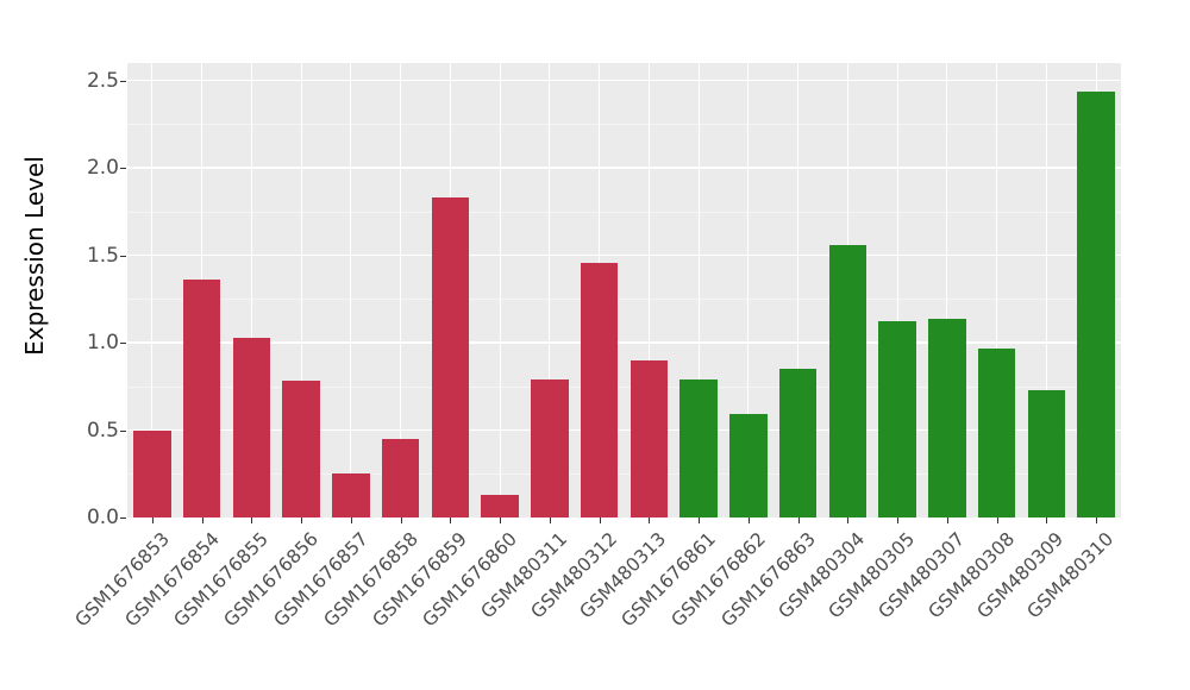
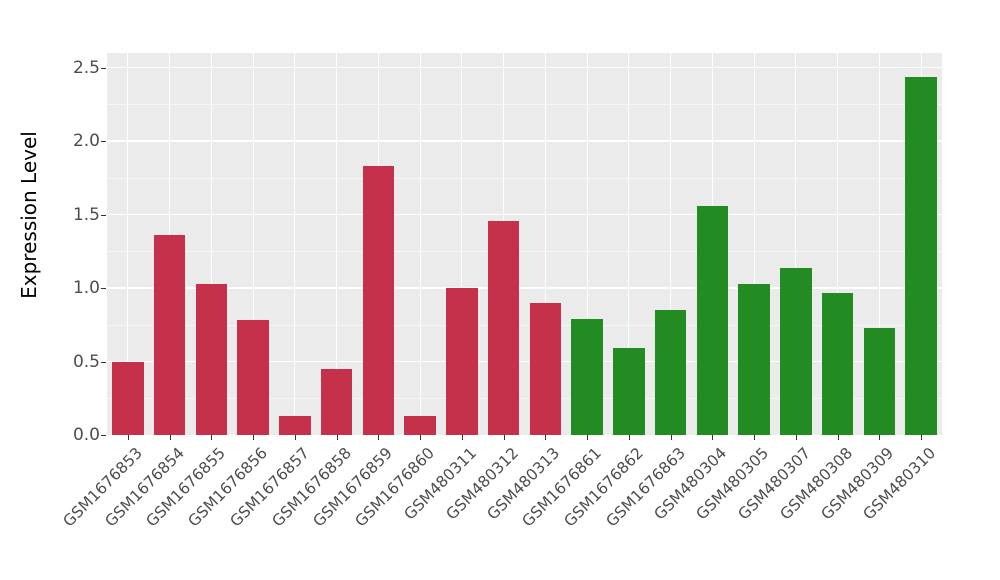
GSM1676857: 0.25 -> 0.13
GSM480311: 0.79 -> 1.00
GSM480305: 1.12 -> 1.03
